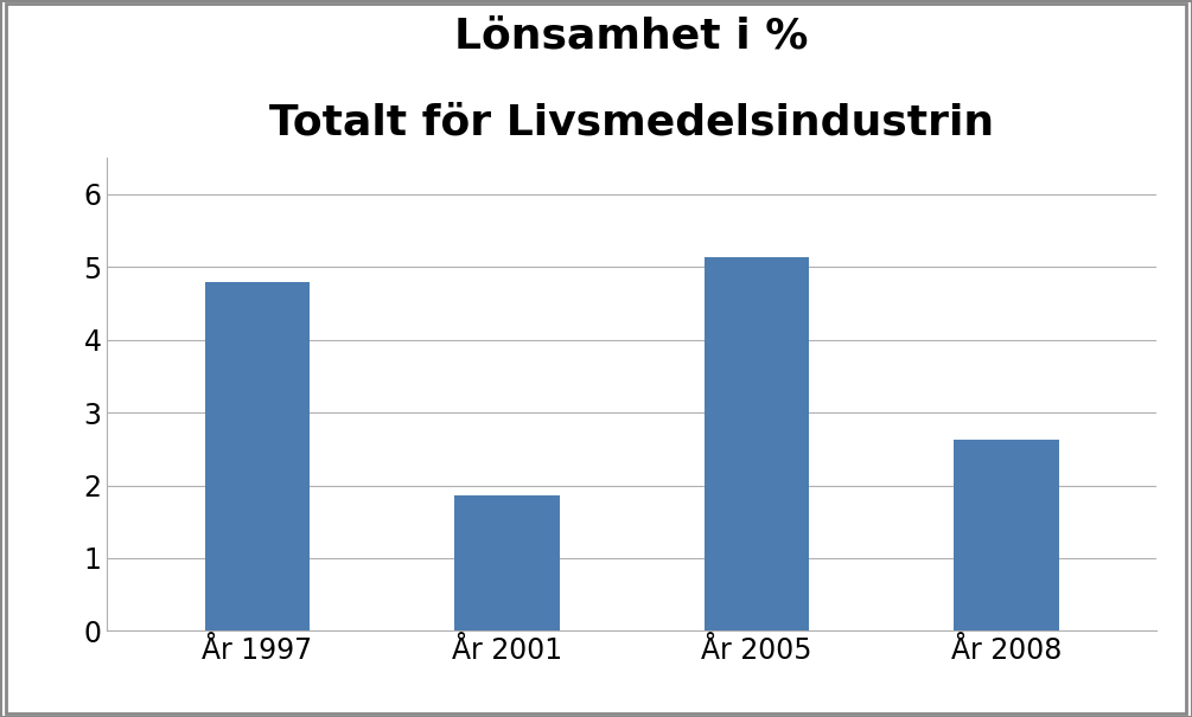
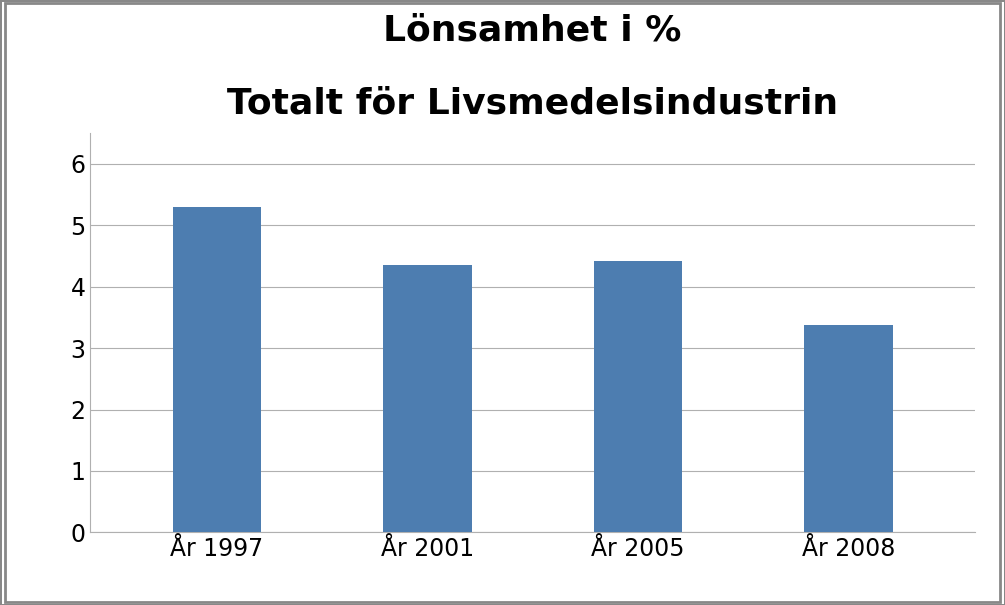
År 1997: 4.80 -> 5.30
År 2001: 1.86 -> 4.35
År 2005: 5.14 -> 4.42
År 2008: 2.62 -> 3.37
